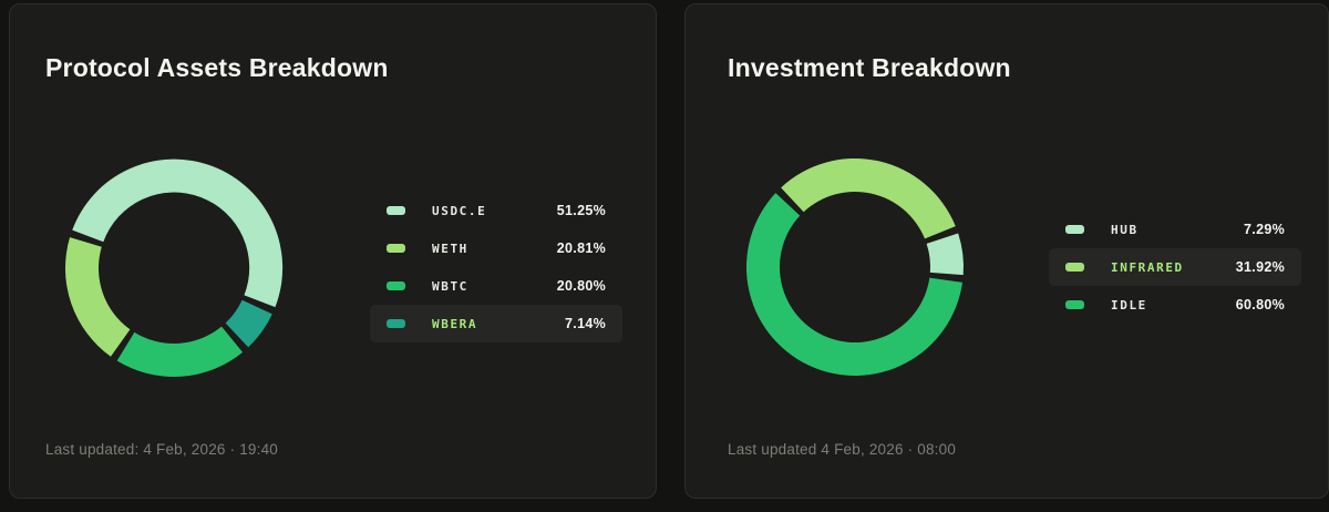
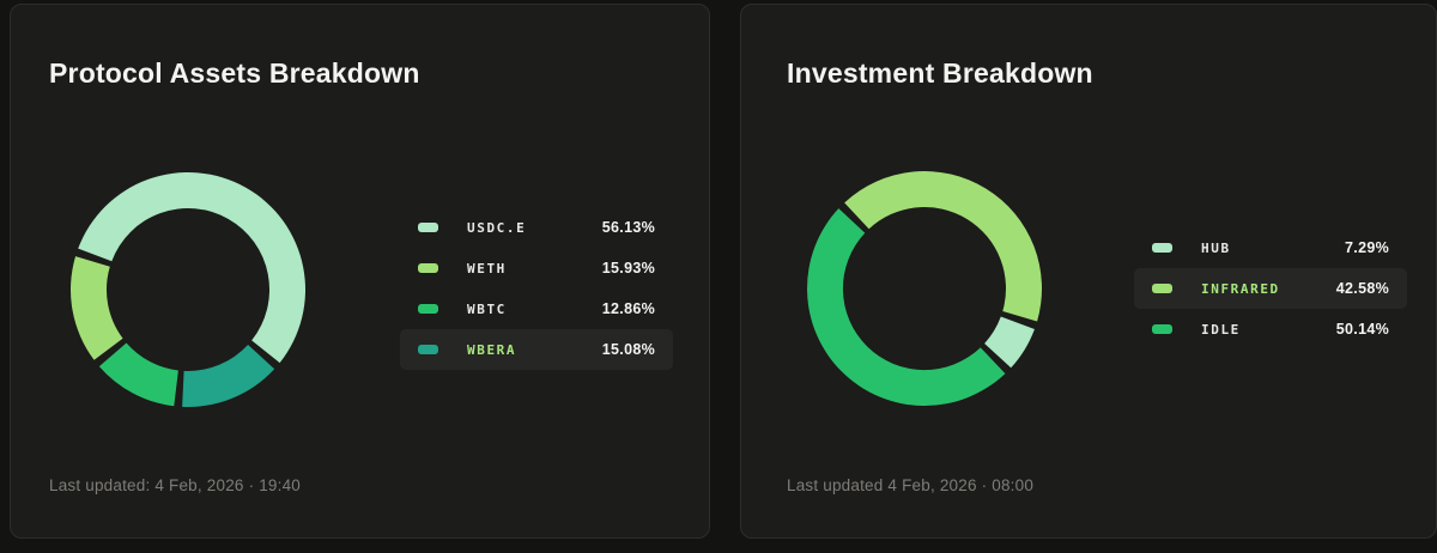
Protocol Assets Breakdown/USDC.E: 51.25% -> 56.13%
Protocol Assets Breakdown/WETH: 20.81% -> 15.93%
Protocol Assets Breakdown/WBTC: 20.80% -> 12.86%
Protocol Assets Breakdown/WBERA: 7.14% -> 15.08%
Investment Breakdown/INFRARED: 31.92% -> 42.58%
Investment Breakdown/IDLE: 60.80% -> 50.14%
